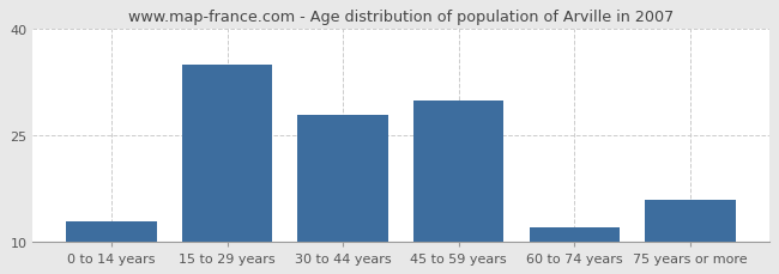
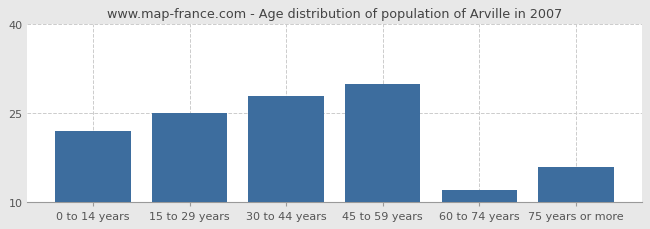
0 to 14 years: 13 -> 22
15 to 29 years: 35 -> 25
